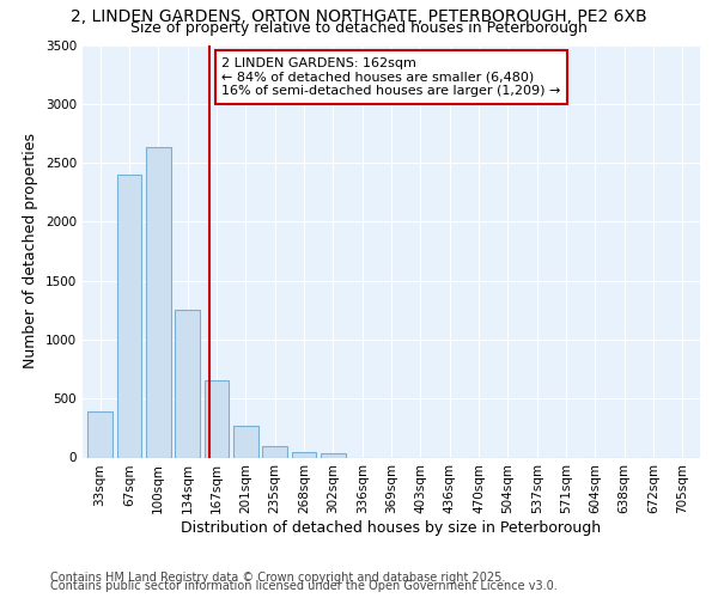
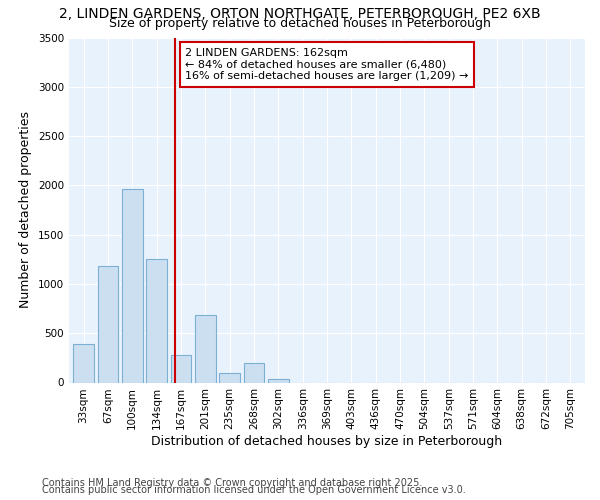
67sqm: 2400 -> 1180
100sqm: 2630 -> 1960
167sqm: 650 -> 280
201sqm: 260 -> 680
268sqm: 50 -> 200
